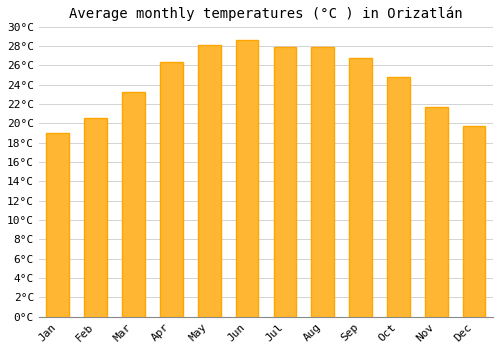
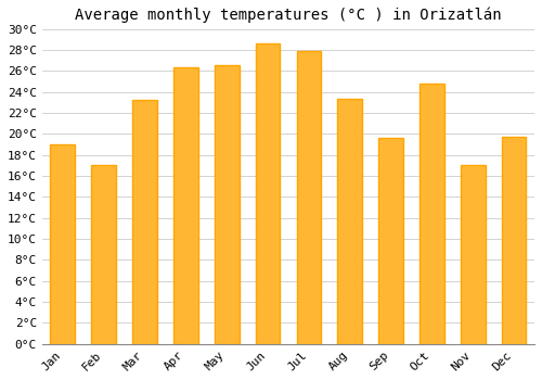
Feb: 20.6°C -> 17.0°C
May: 28.1°C -> 26.6°C
Aug: 27.9°C -> 23.4°C
Sep: 26.8°C -> 19.6°C
Nov: 21.7°C -> 17.0°C
